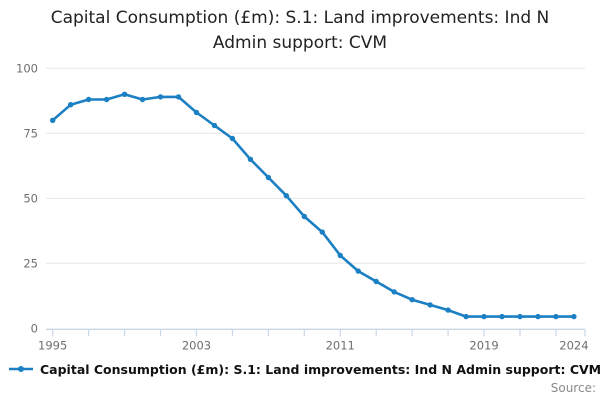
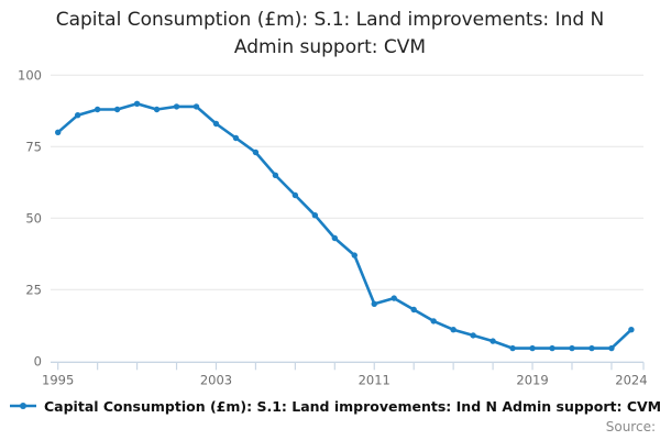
2011: 28 -> 20
2024: 4 -> 11
